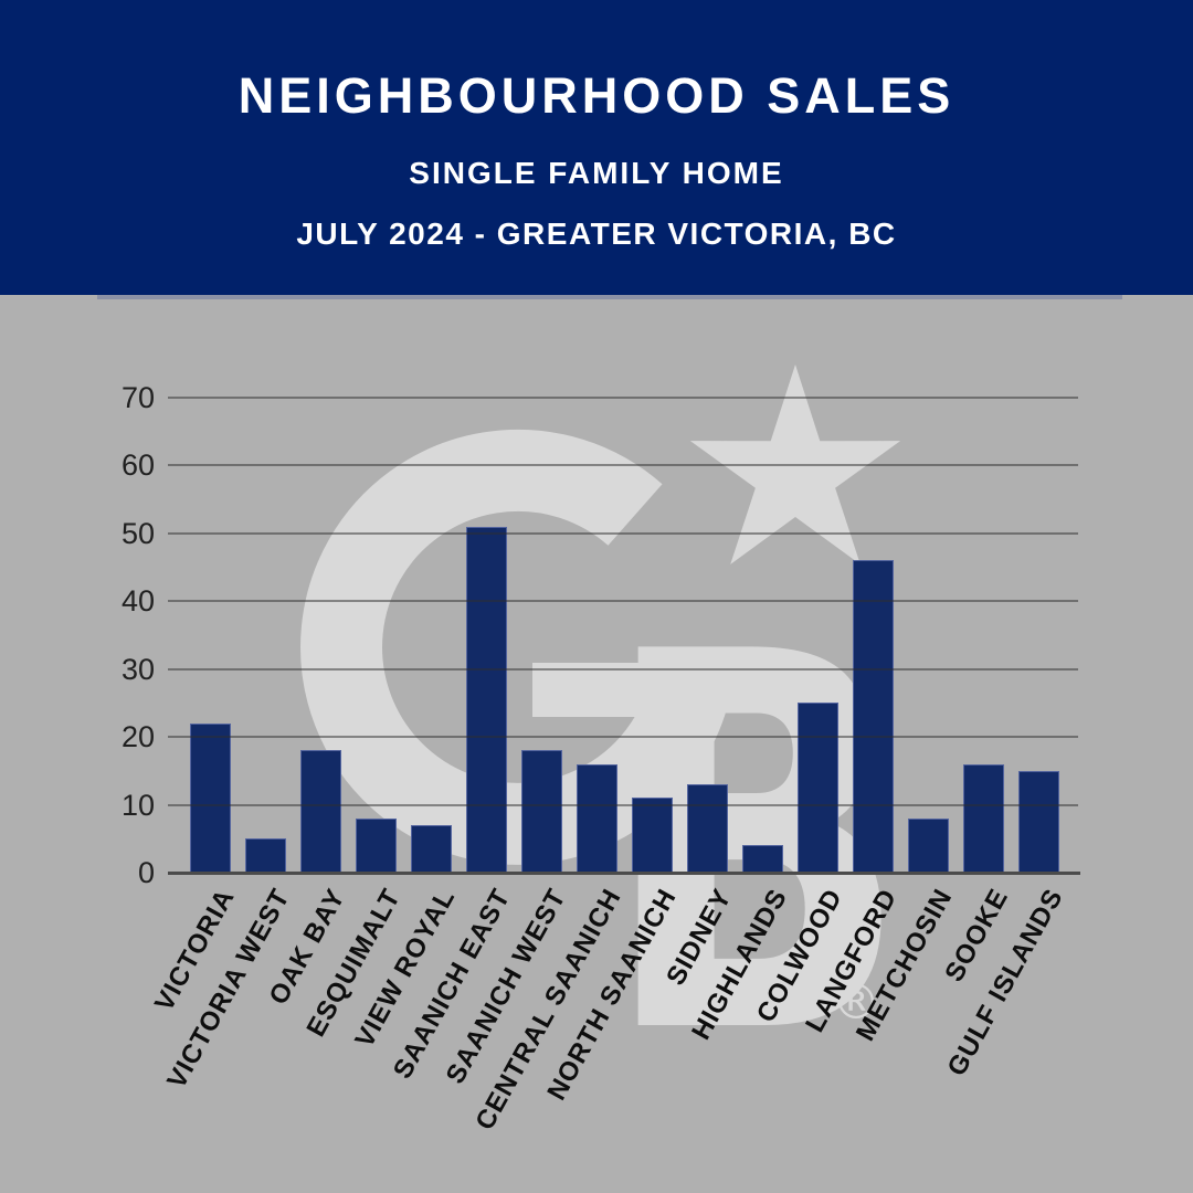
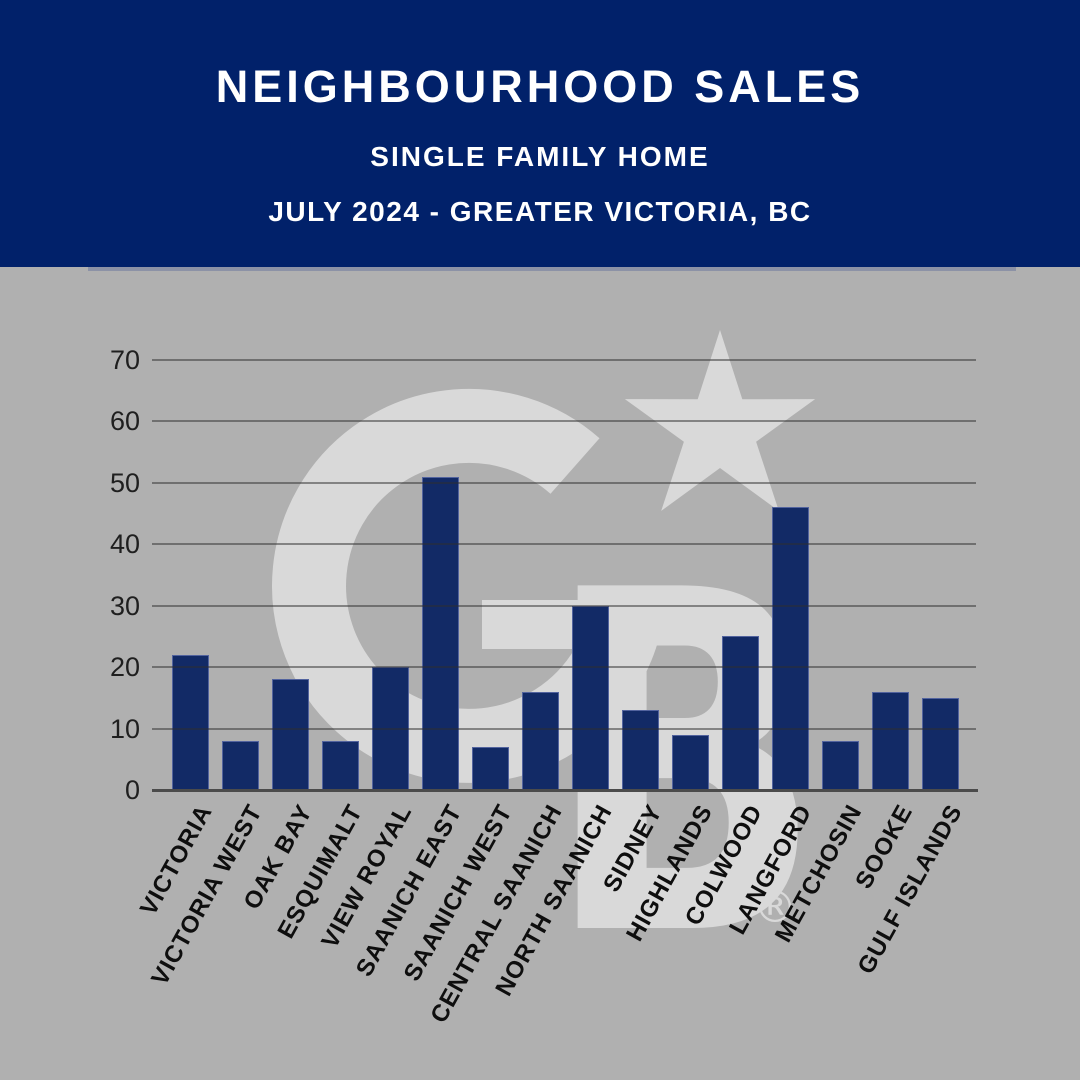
VICTORIA WEST: 5 -> 8
VIEW ROYAL: 7 -> 20
SAANICH WEST: 18 -> 7
NORTH SAANICH: 11 -> 30
HIGHLANDS: 4 -> 9
